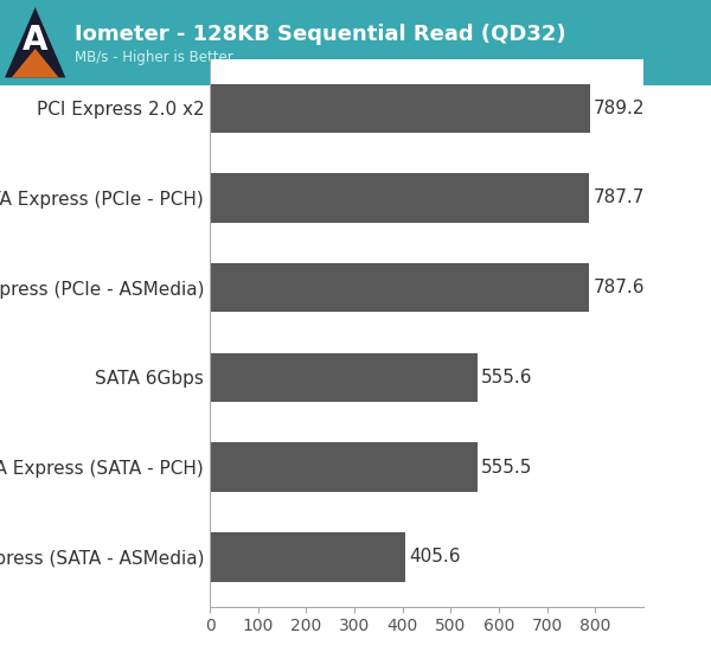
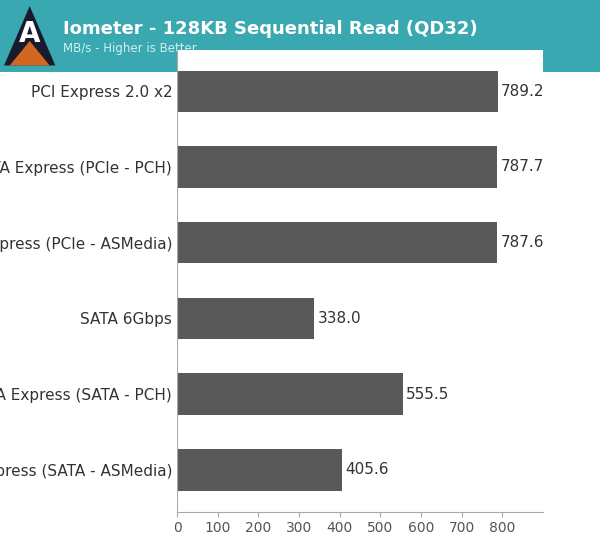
SATA 6Gbps: 555.6 -> 338.0
